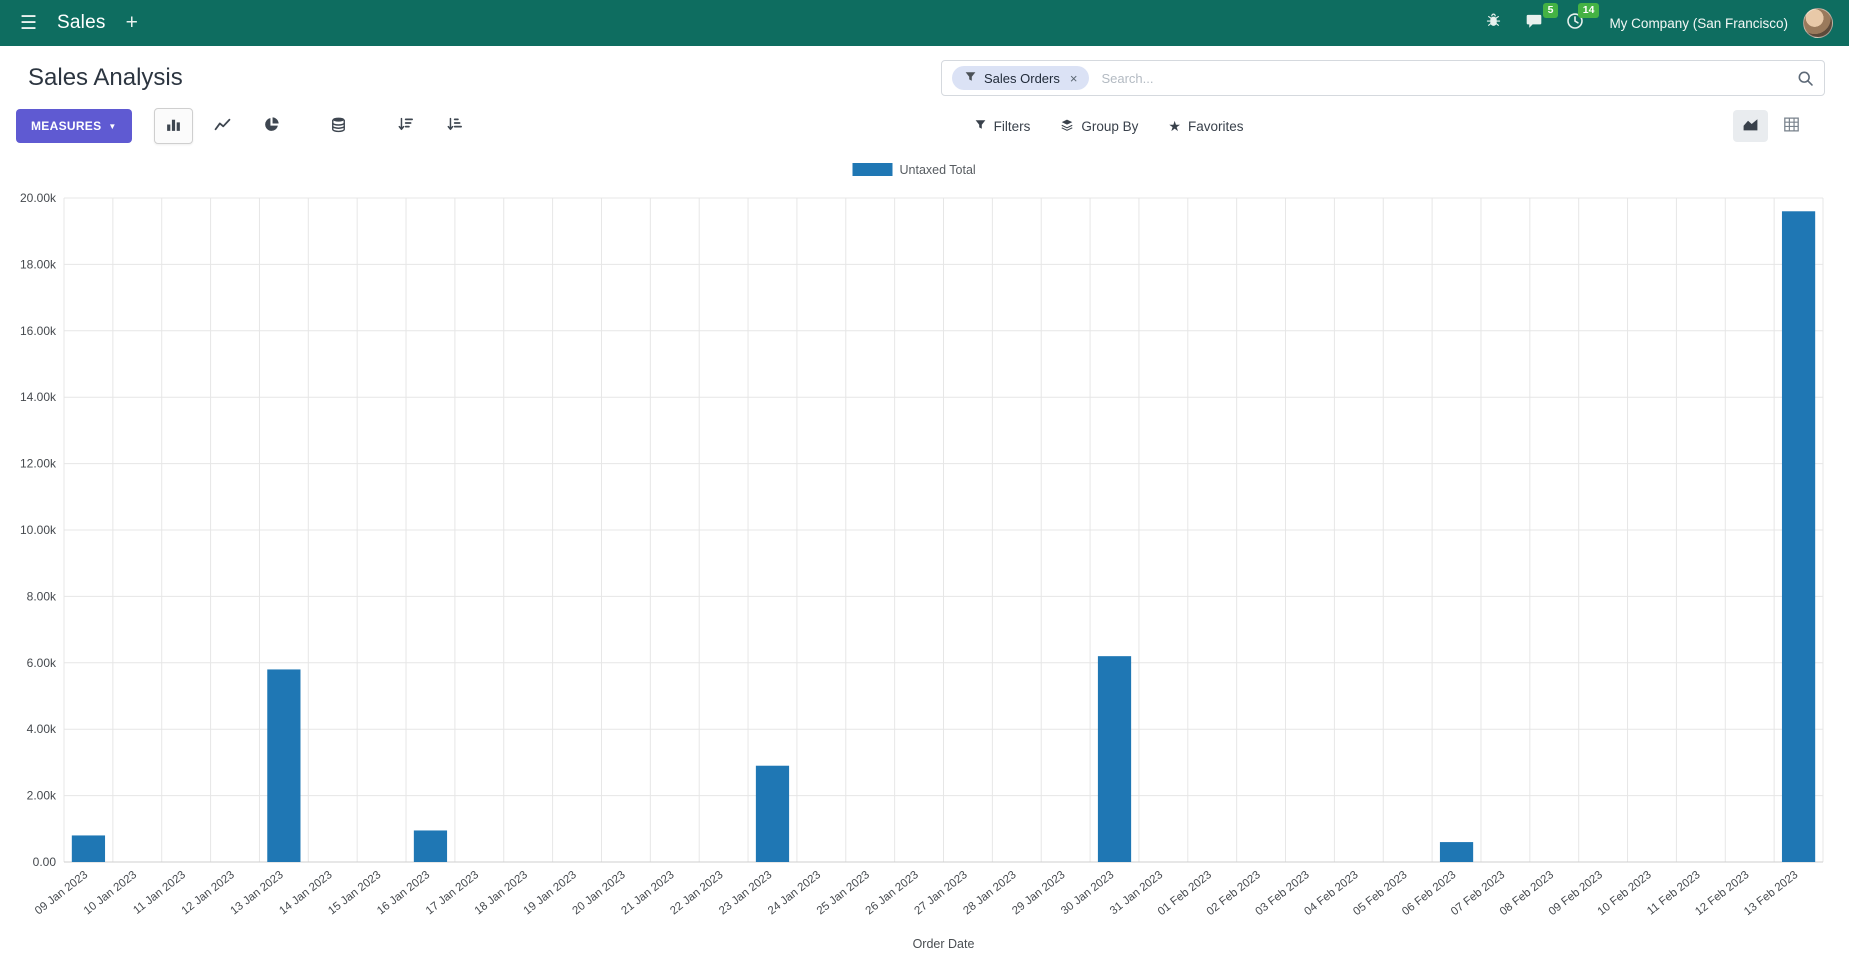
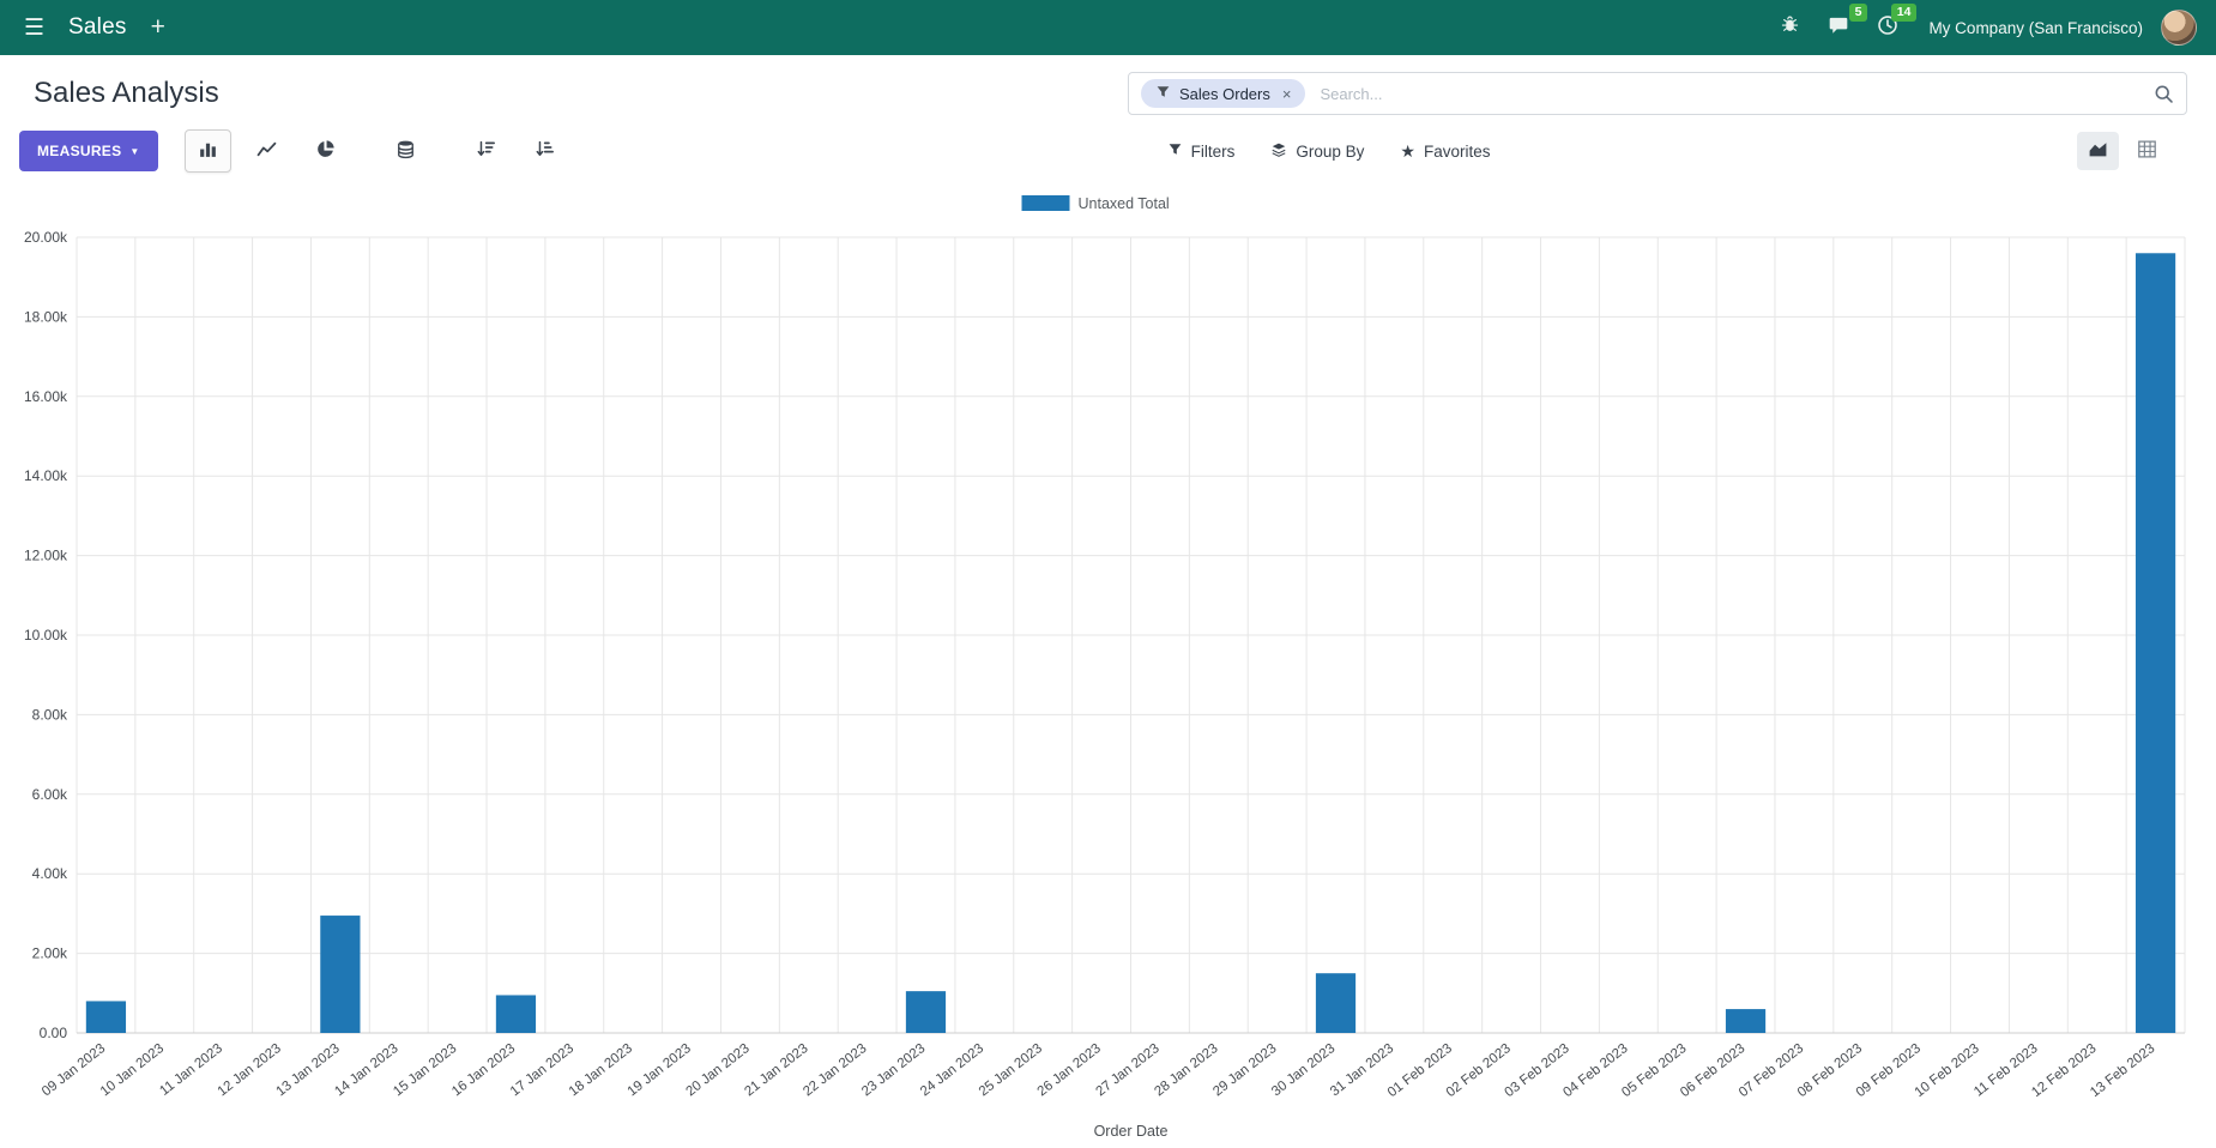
13 Jan 2023: 5.8k -> 3.0k
23 Jan 2023: 2.9k -> 1.0k
30 Jan 2023: 6.2k -> 1.5k
